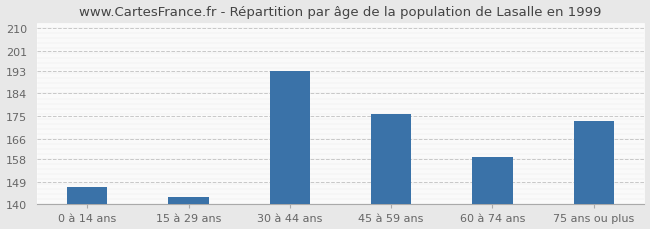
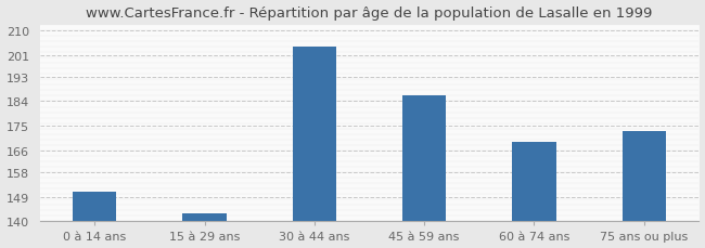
0 à 14 ans: 147 -> 151
30 à 44 ans: 193 -> 204
45 à 59 ans: 176 -> 186
60 à 74 ans: 159 -> 169
